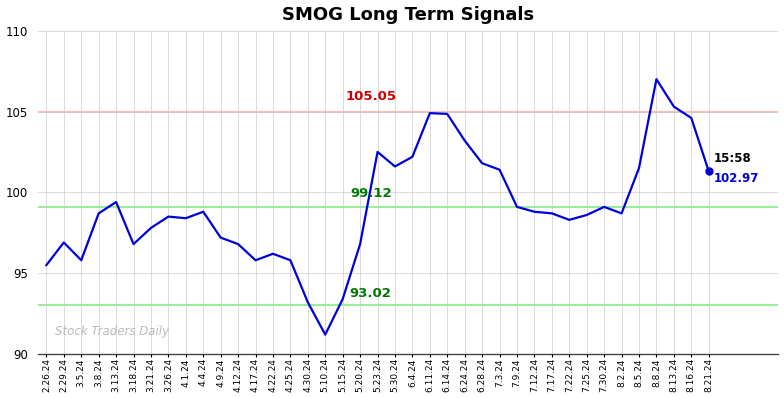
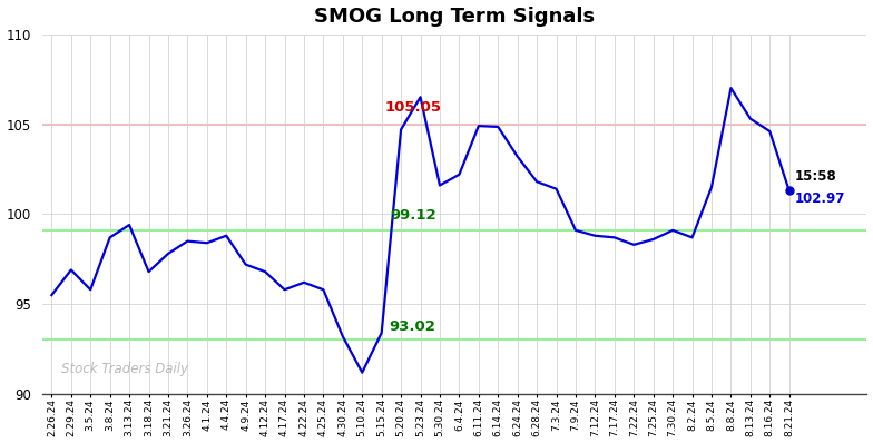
5.20.24: 96.8 -> 104.7
5.23.24: 102.5 -> 106.5
